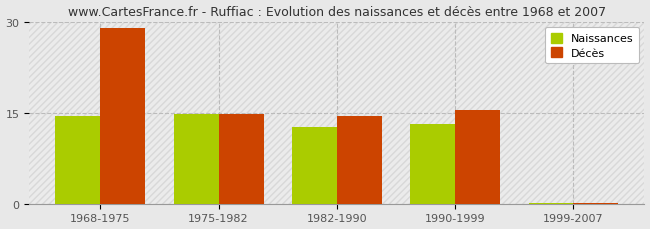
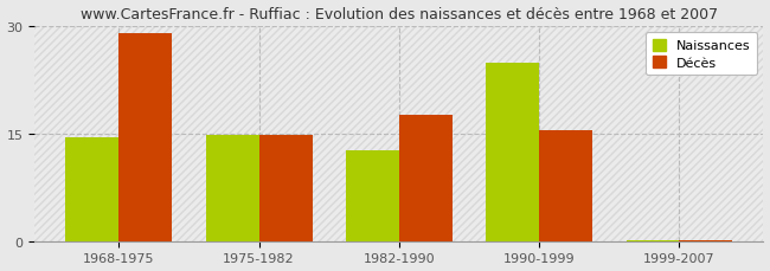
Décès/1982-1990: 14.4 -> 17.6
Naissances/1990-1999: 13.1 -> 24.8
